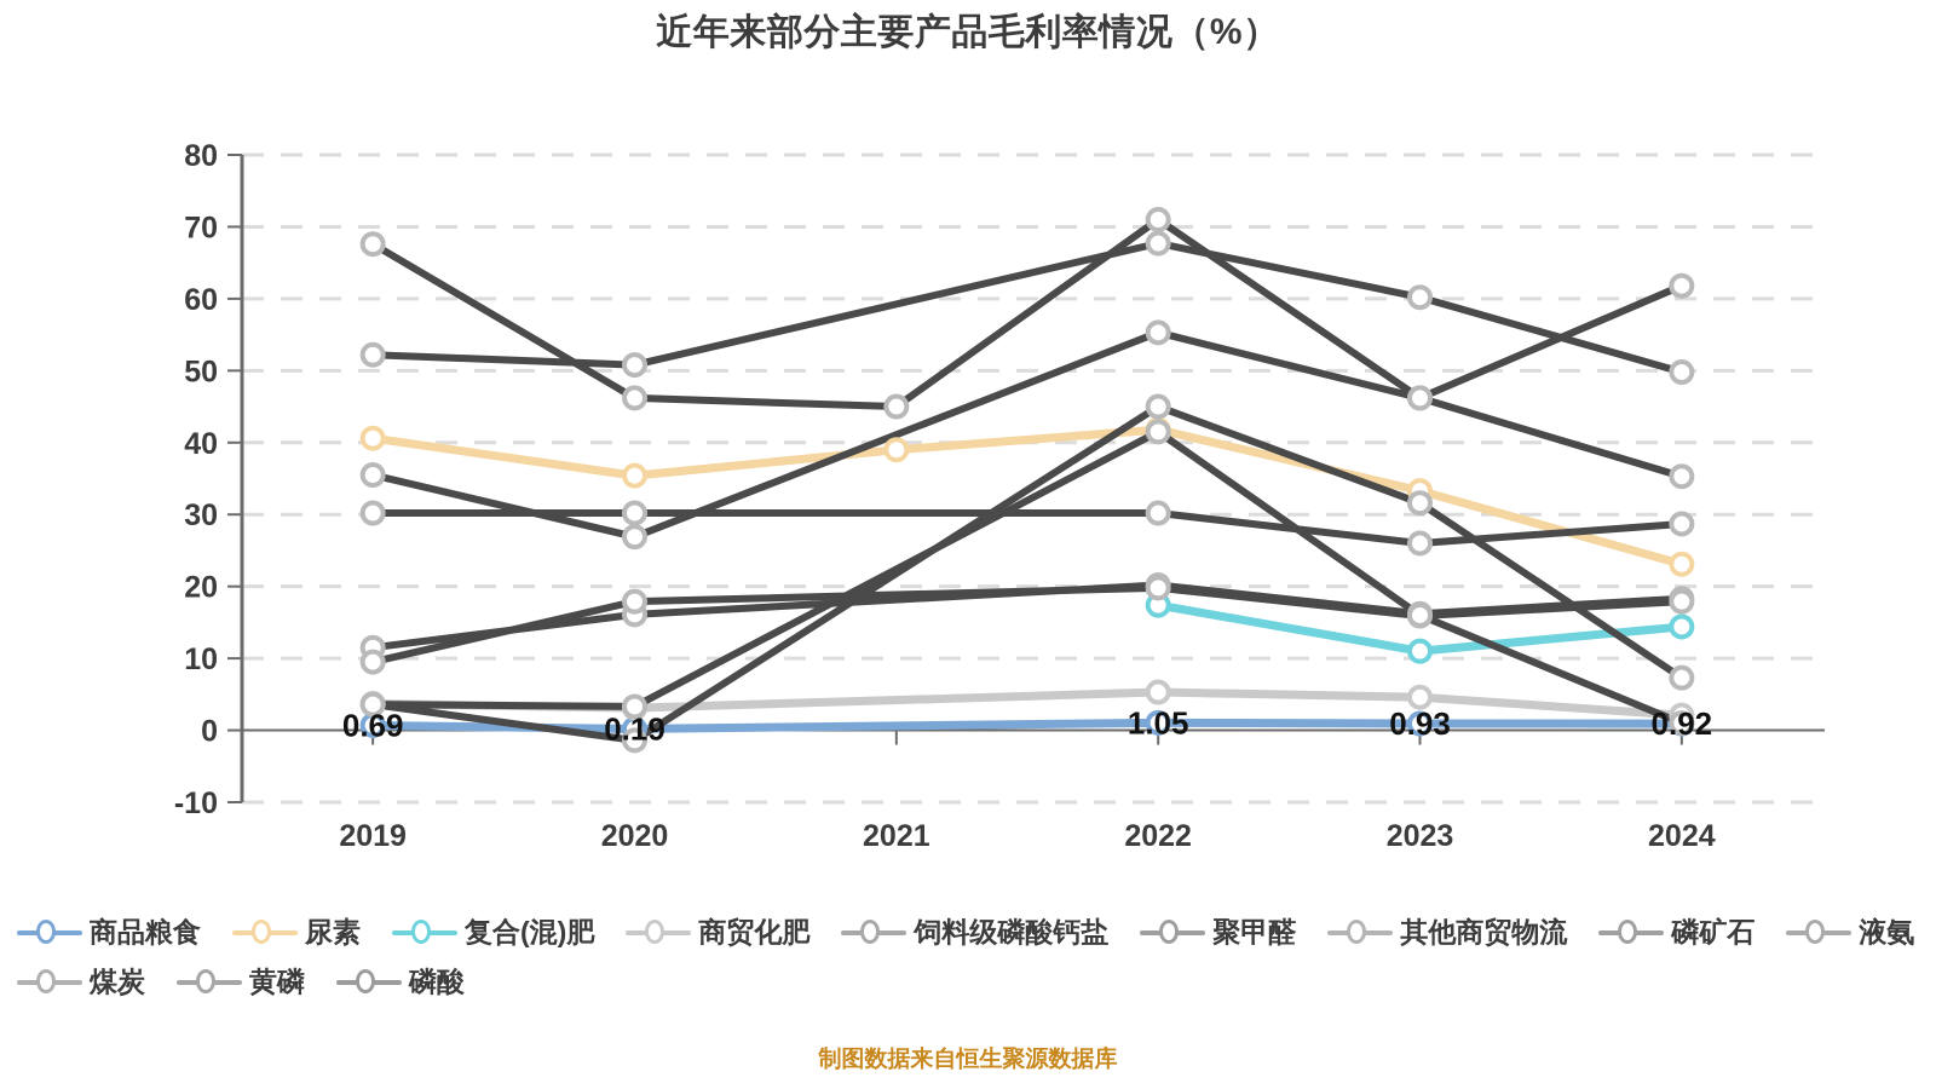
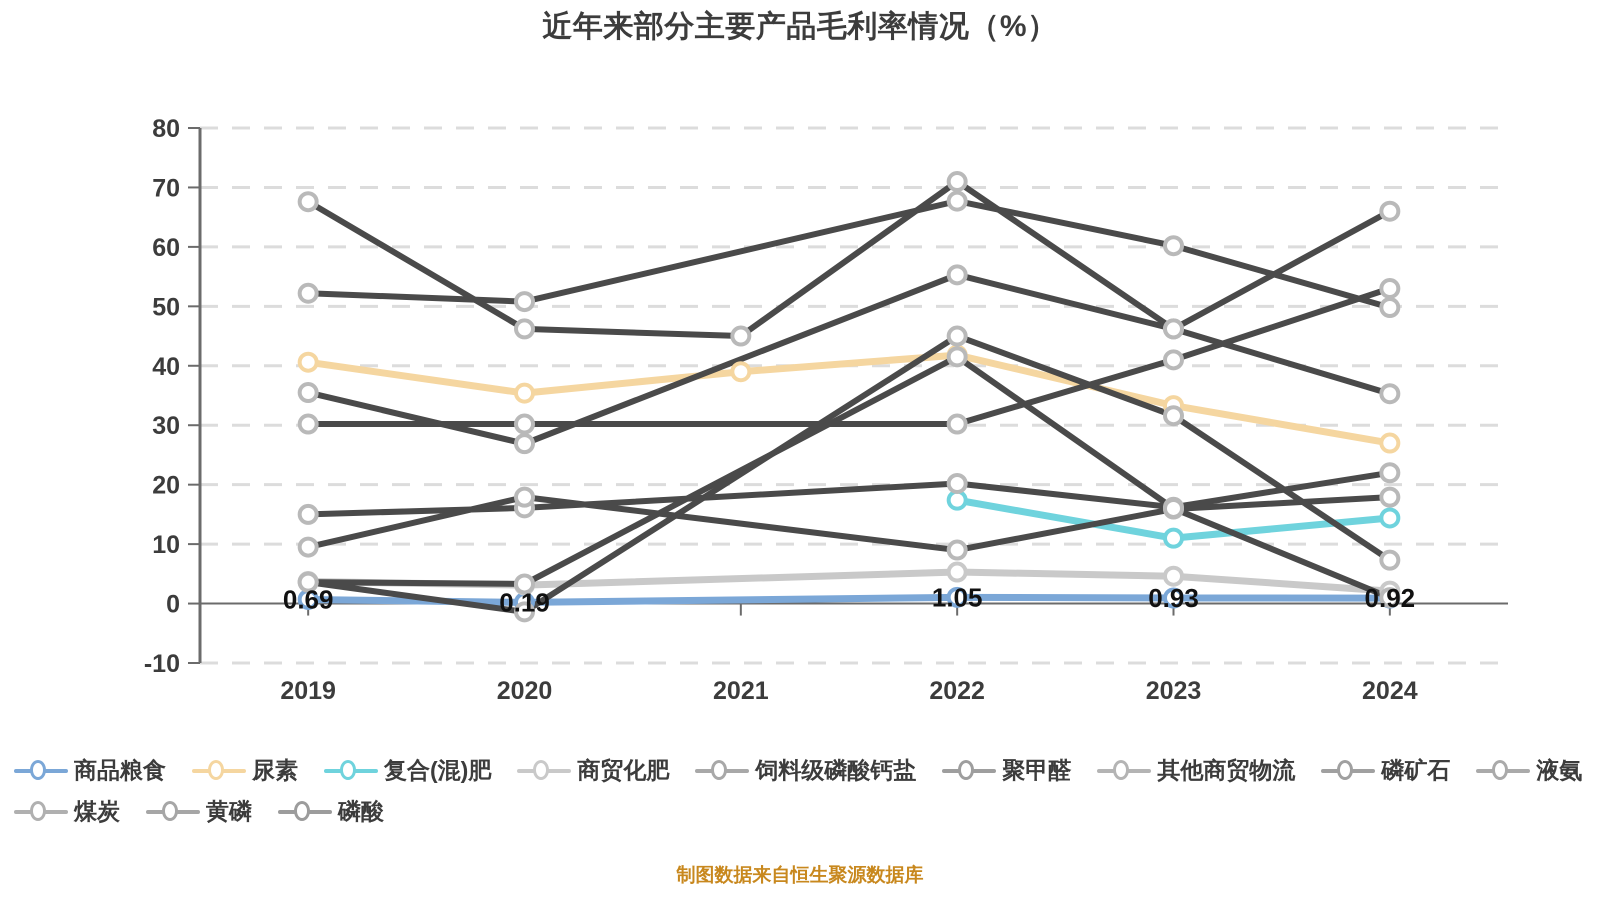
聚甲醛/2019: 12 -> 15
其他商贸物流/2022: 20 -> 9
饲料级磷酸钙盐/2023: 26 -> 41
尿素/2024: 23 -> 27
饲料级磷酸钙盐/2024: 29 -> 53
聚甲醛/2024: 18 -> 22
液氨/2024: 62 -> 66
